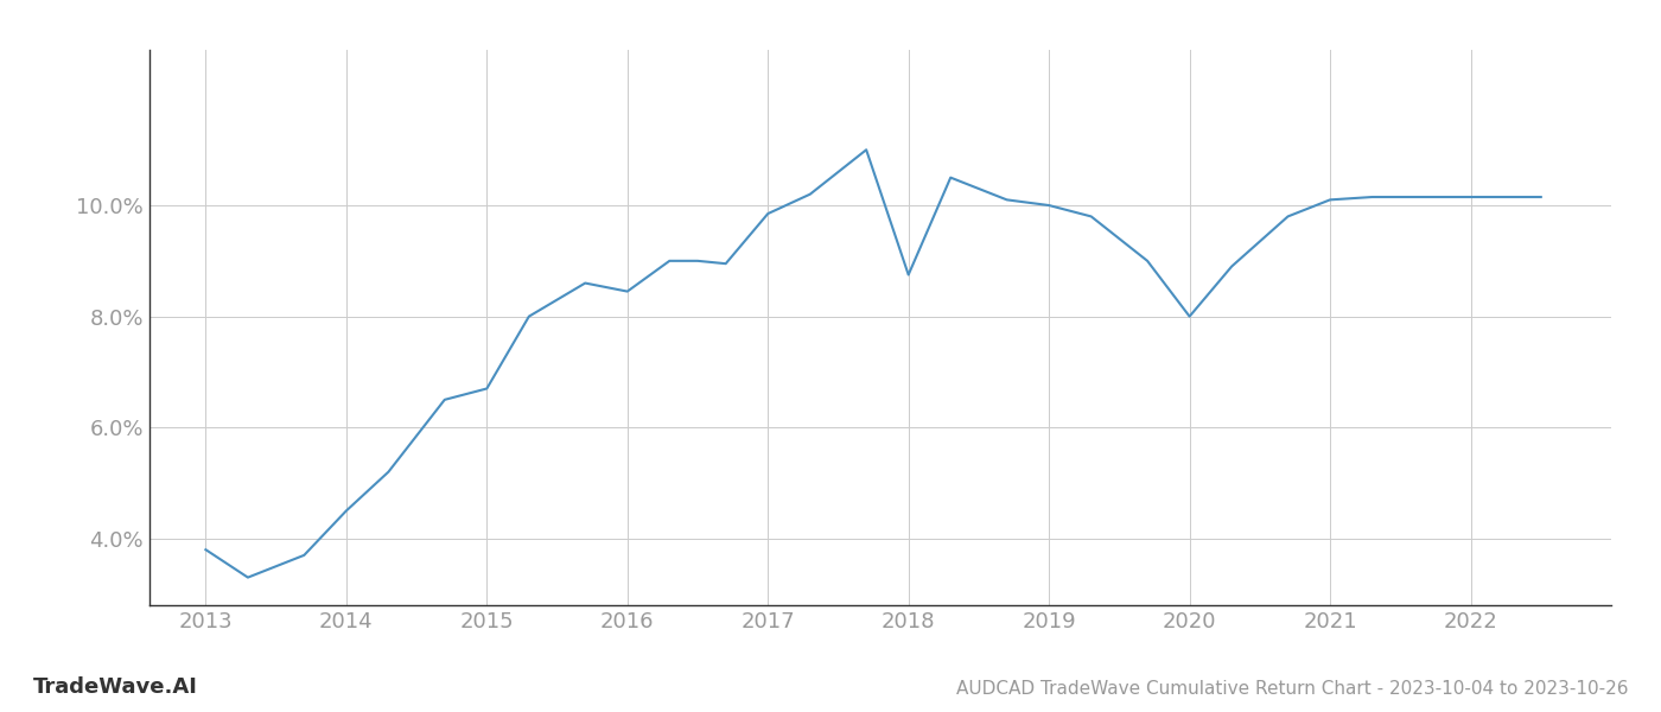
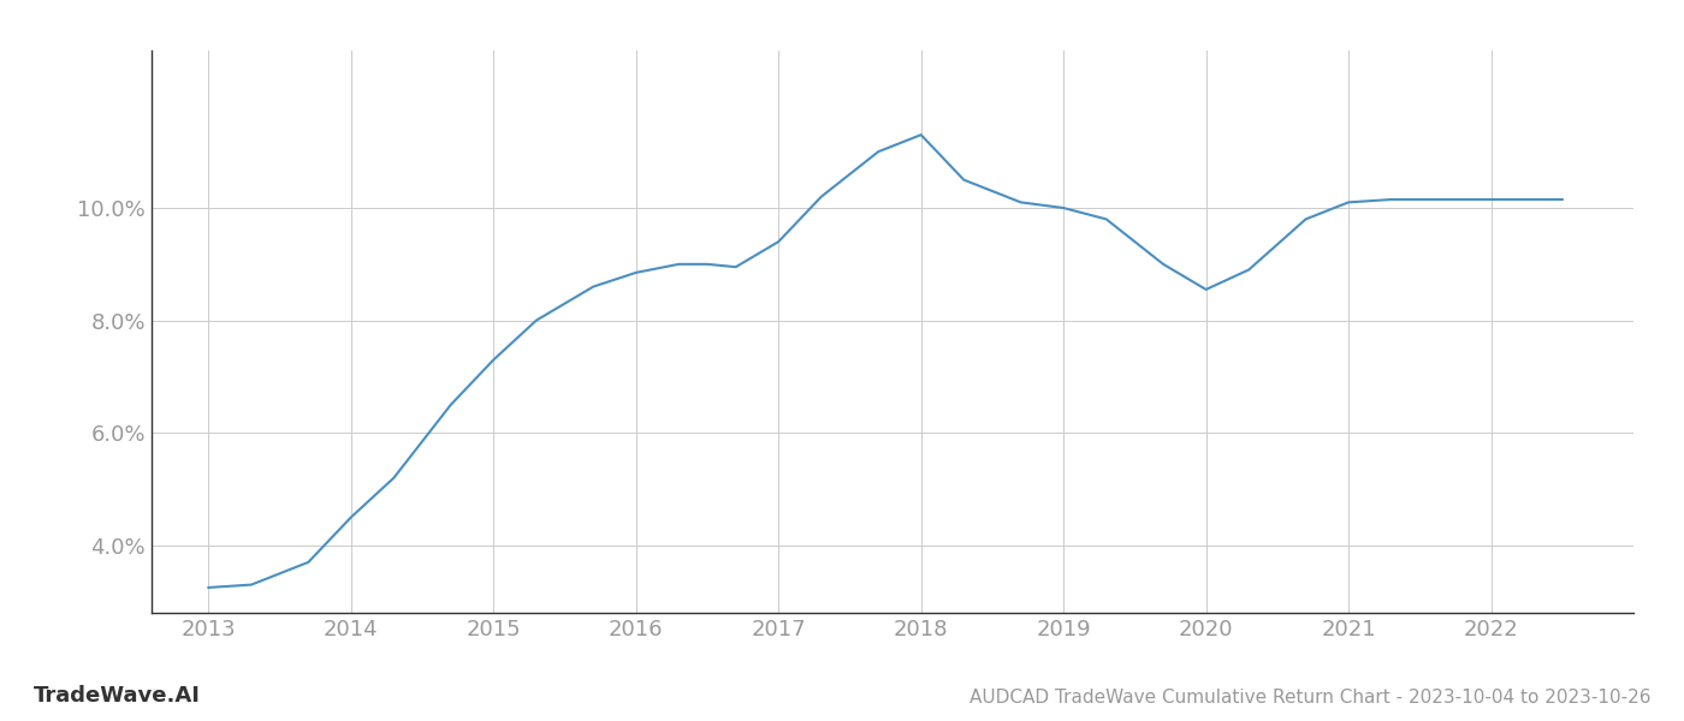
2013: 3.80% -> 3.25%
2015: 6.70% -> 7.30%
2016: 8.45% -> 8.85%
2017: 9.85% -> 9.40%
2018: 8.75% -> 11.30%
2020: 8.00% -> 8.55%
